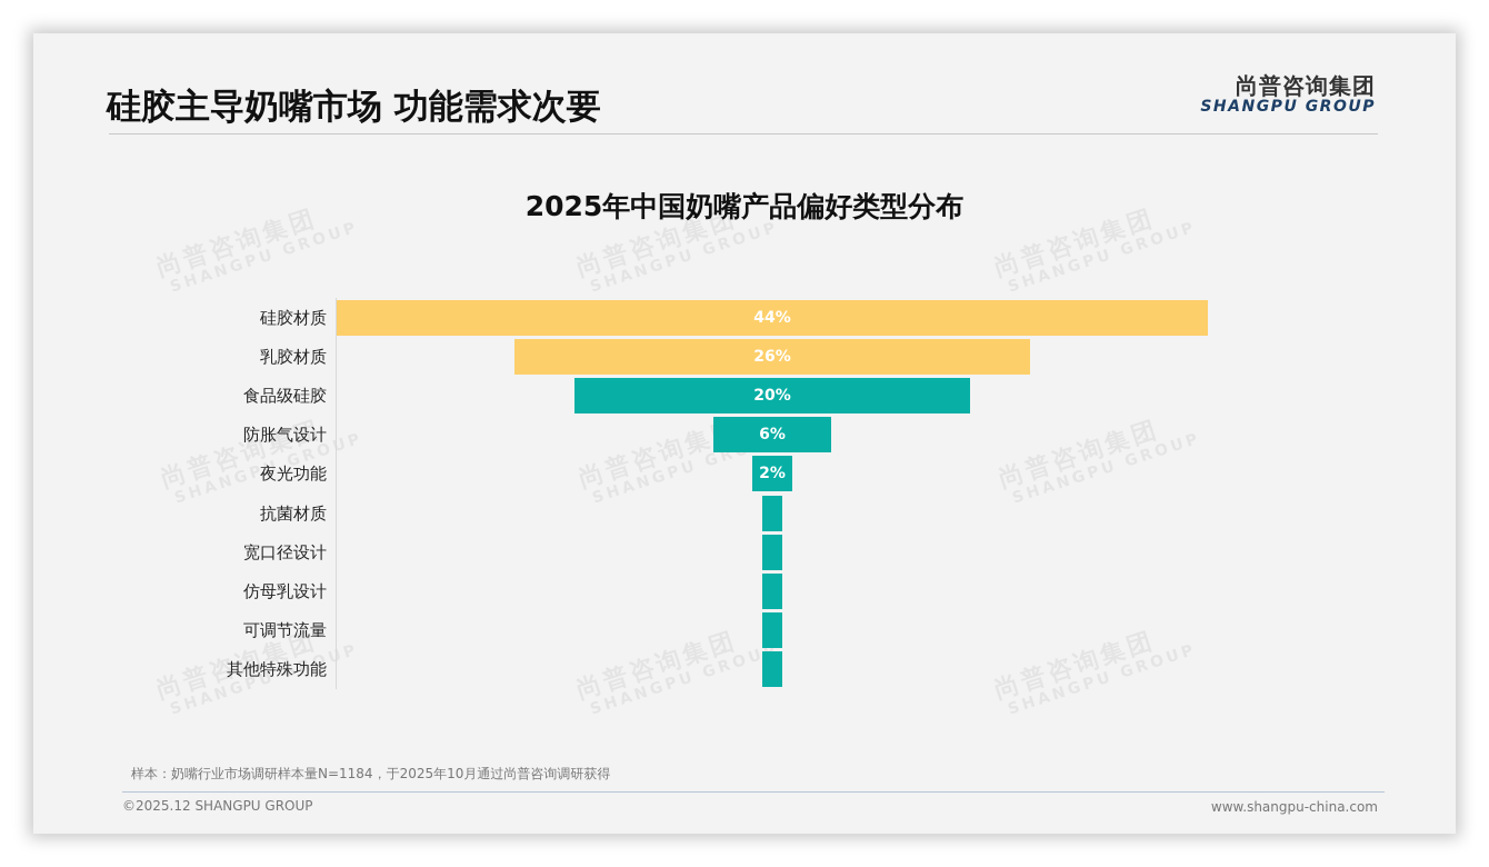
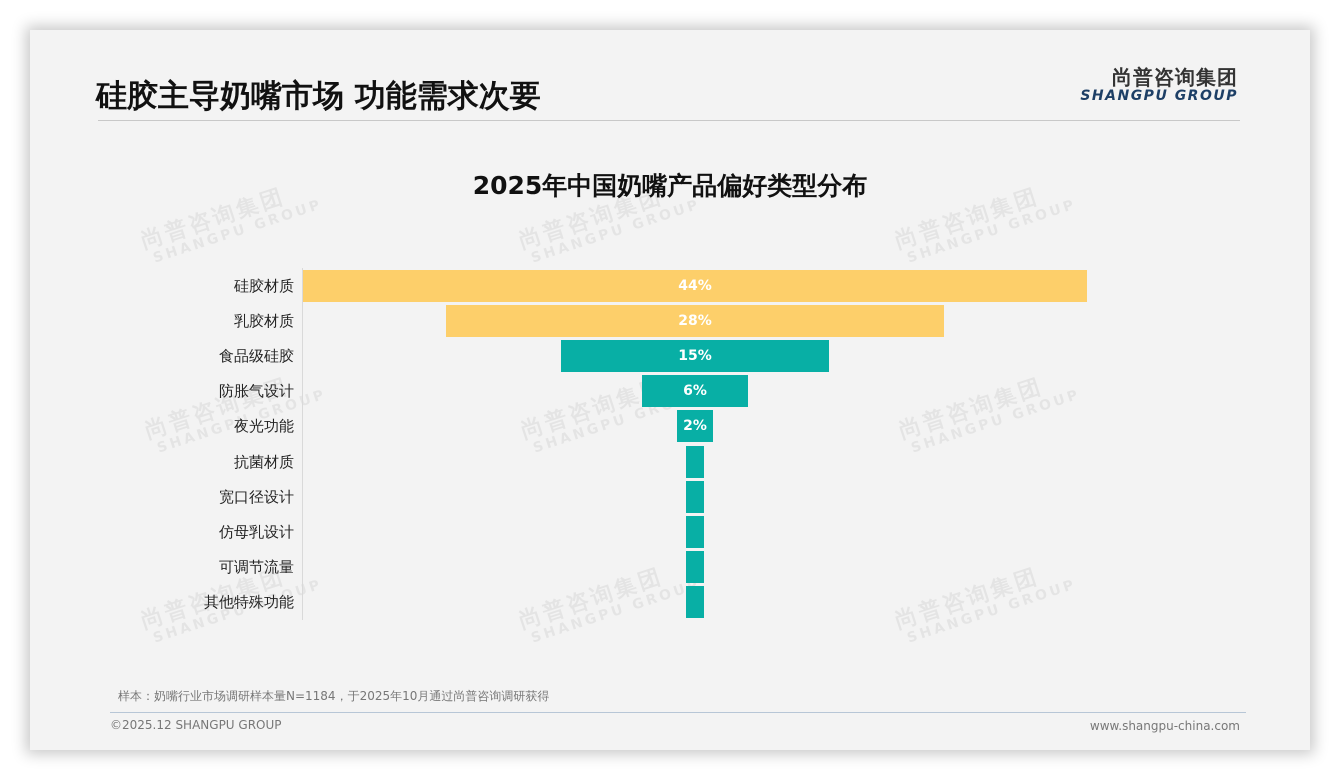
乳胶材质: 26% -> 28%
食品级硅胶: 20% -> 15%
